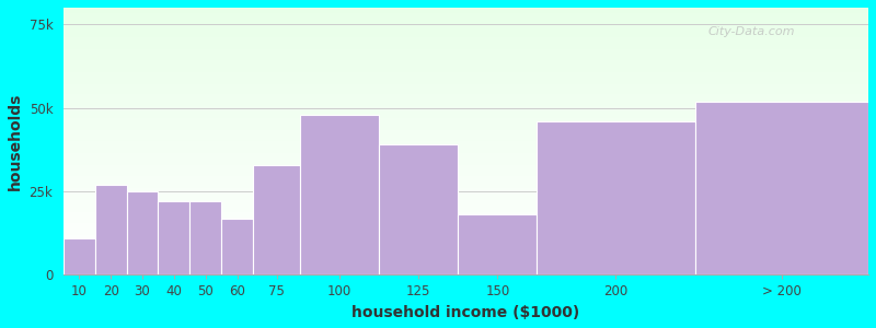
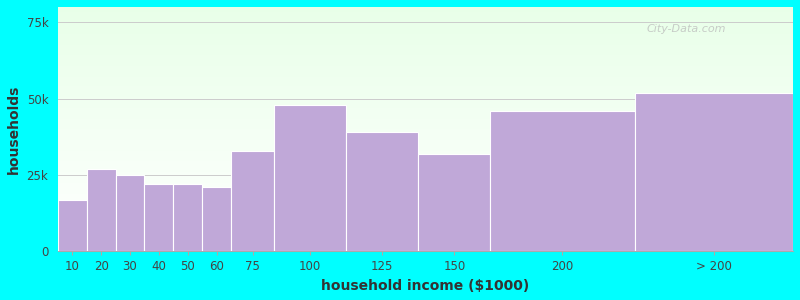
10: 11k -> 17k
60: 17k -> 21k
150: 18k -> 32k
